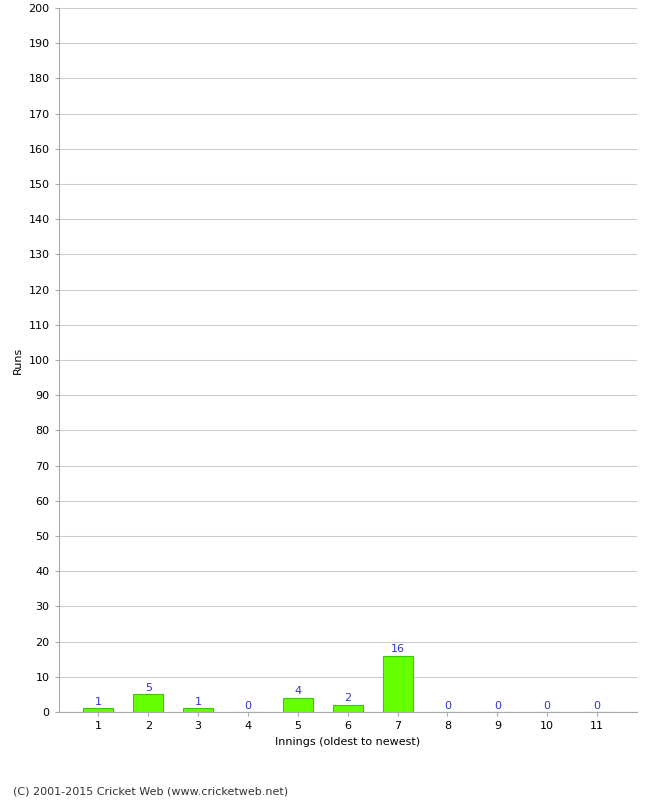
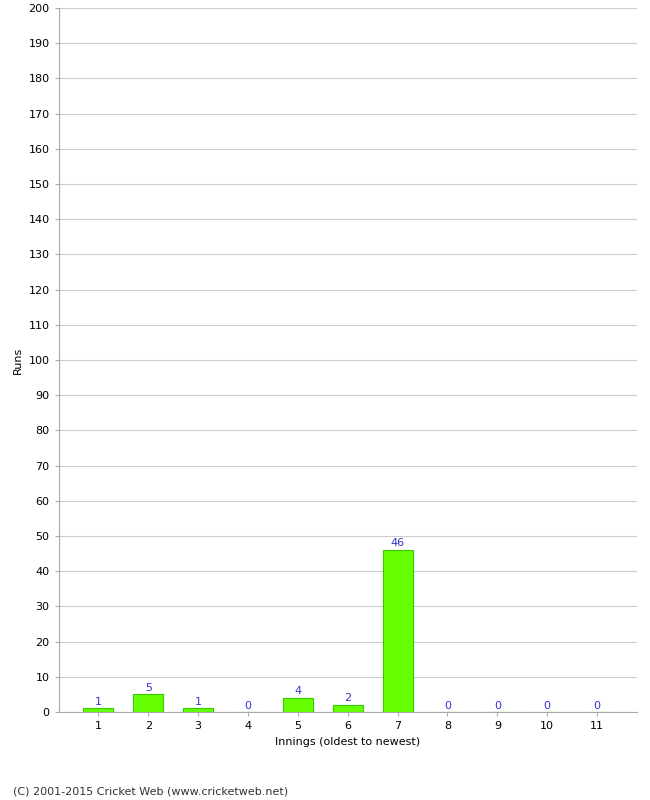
7: 16 -> 46
